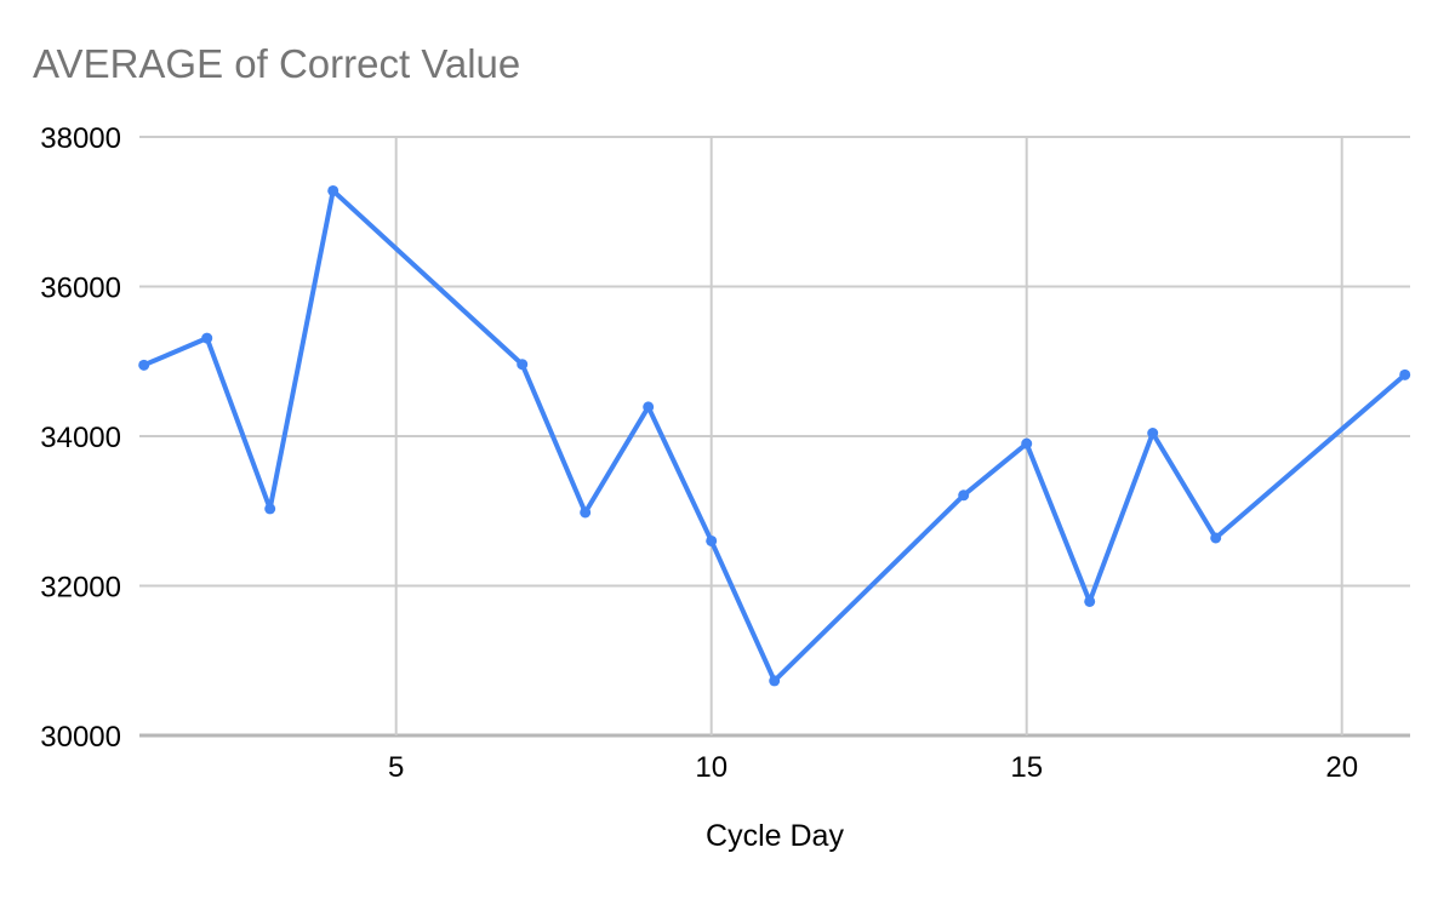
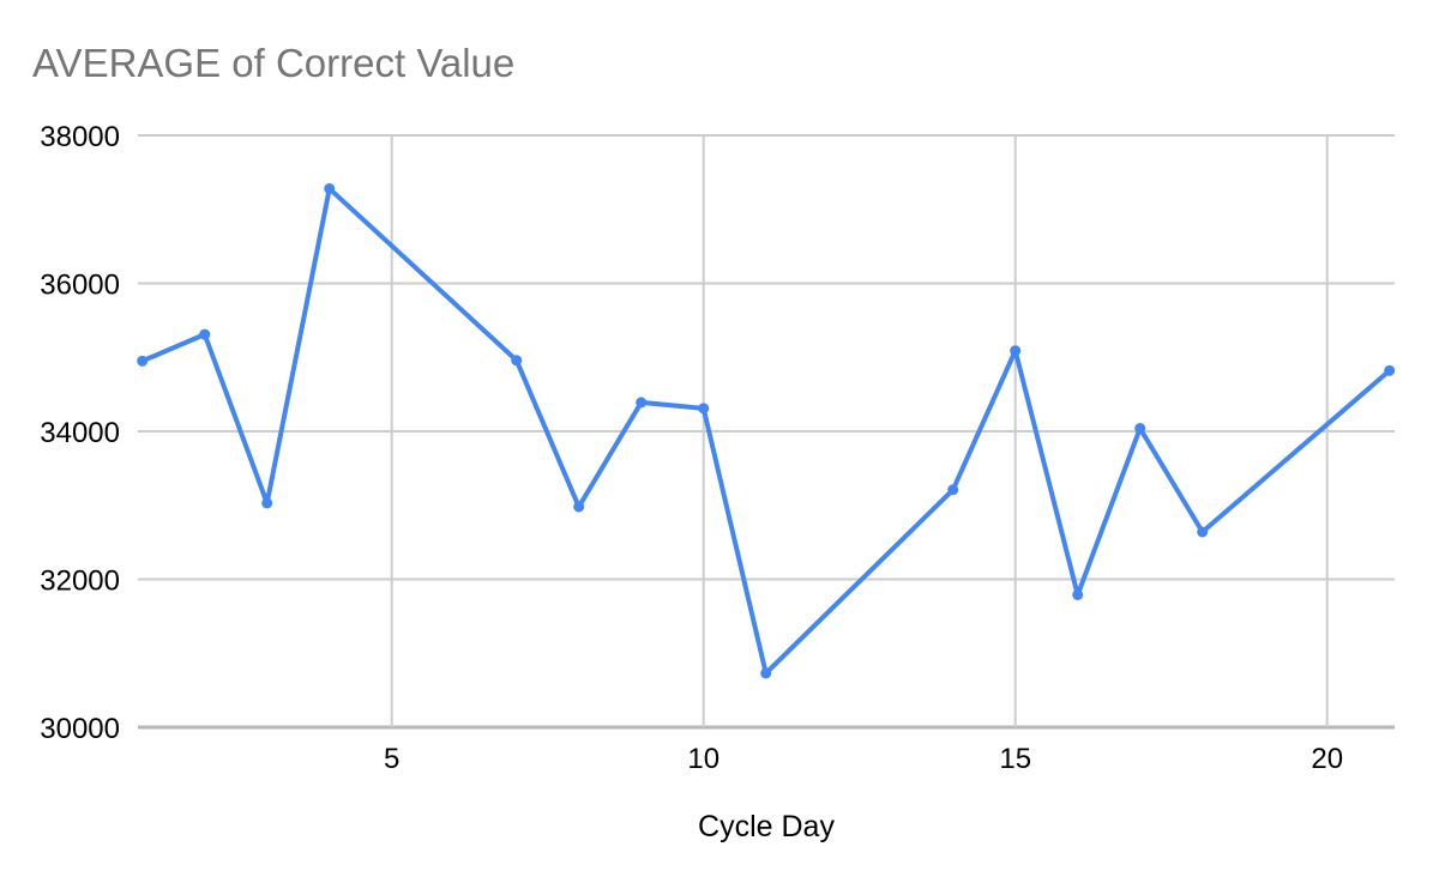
10: 32600 -> 34300
15: 33900 -> 35100
